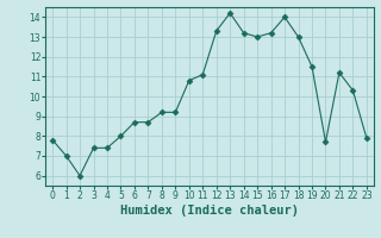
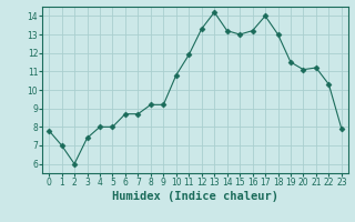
4: 7.4 -> 8.0
11: 11.1 -> 11.9
20: 7.7 -> 11.1
